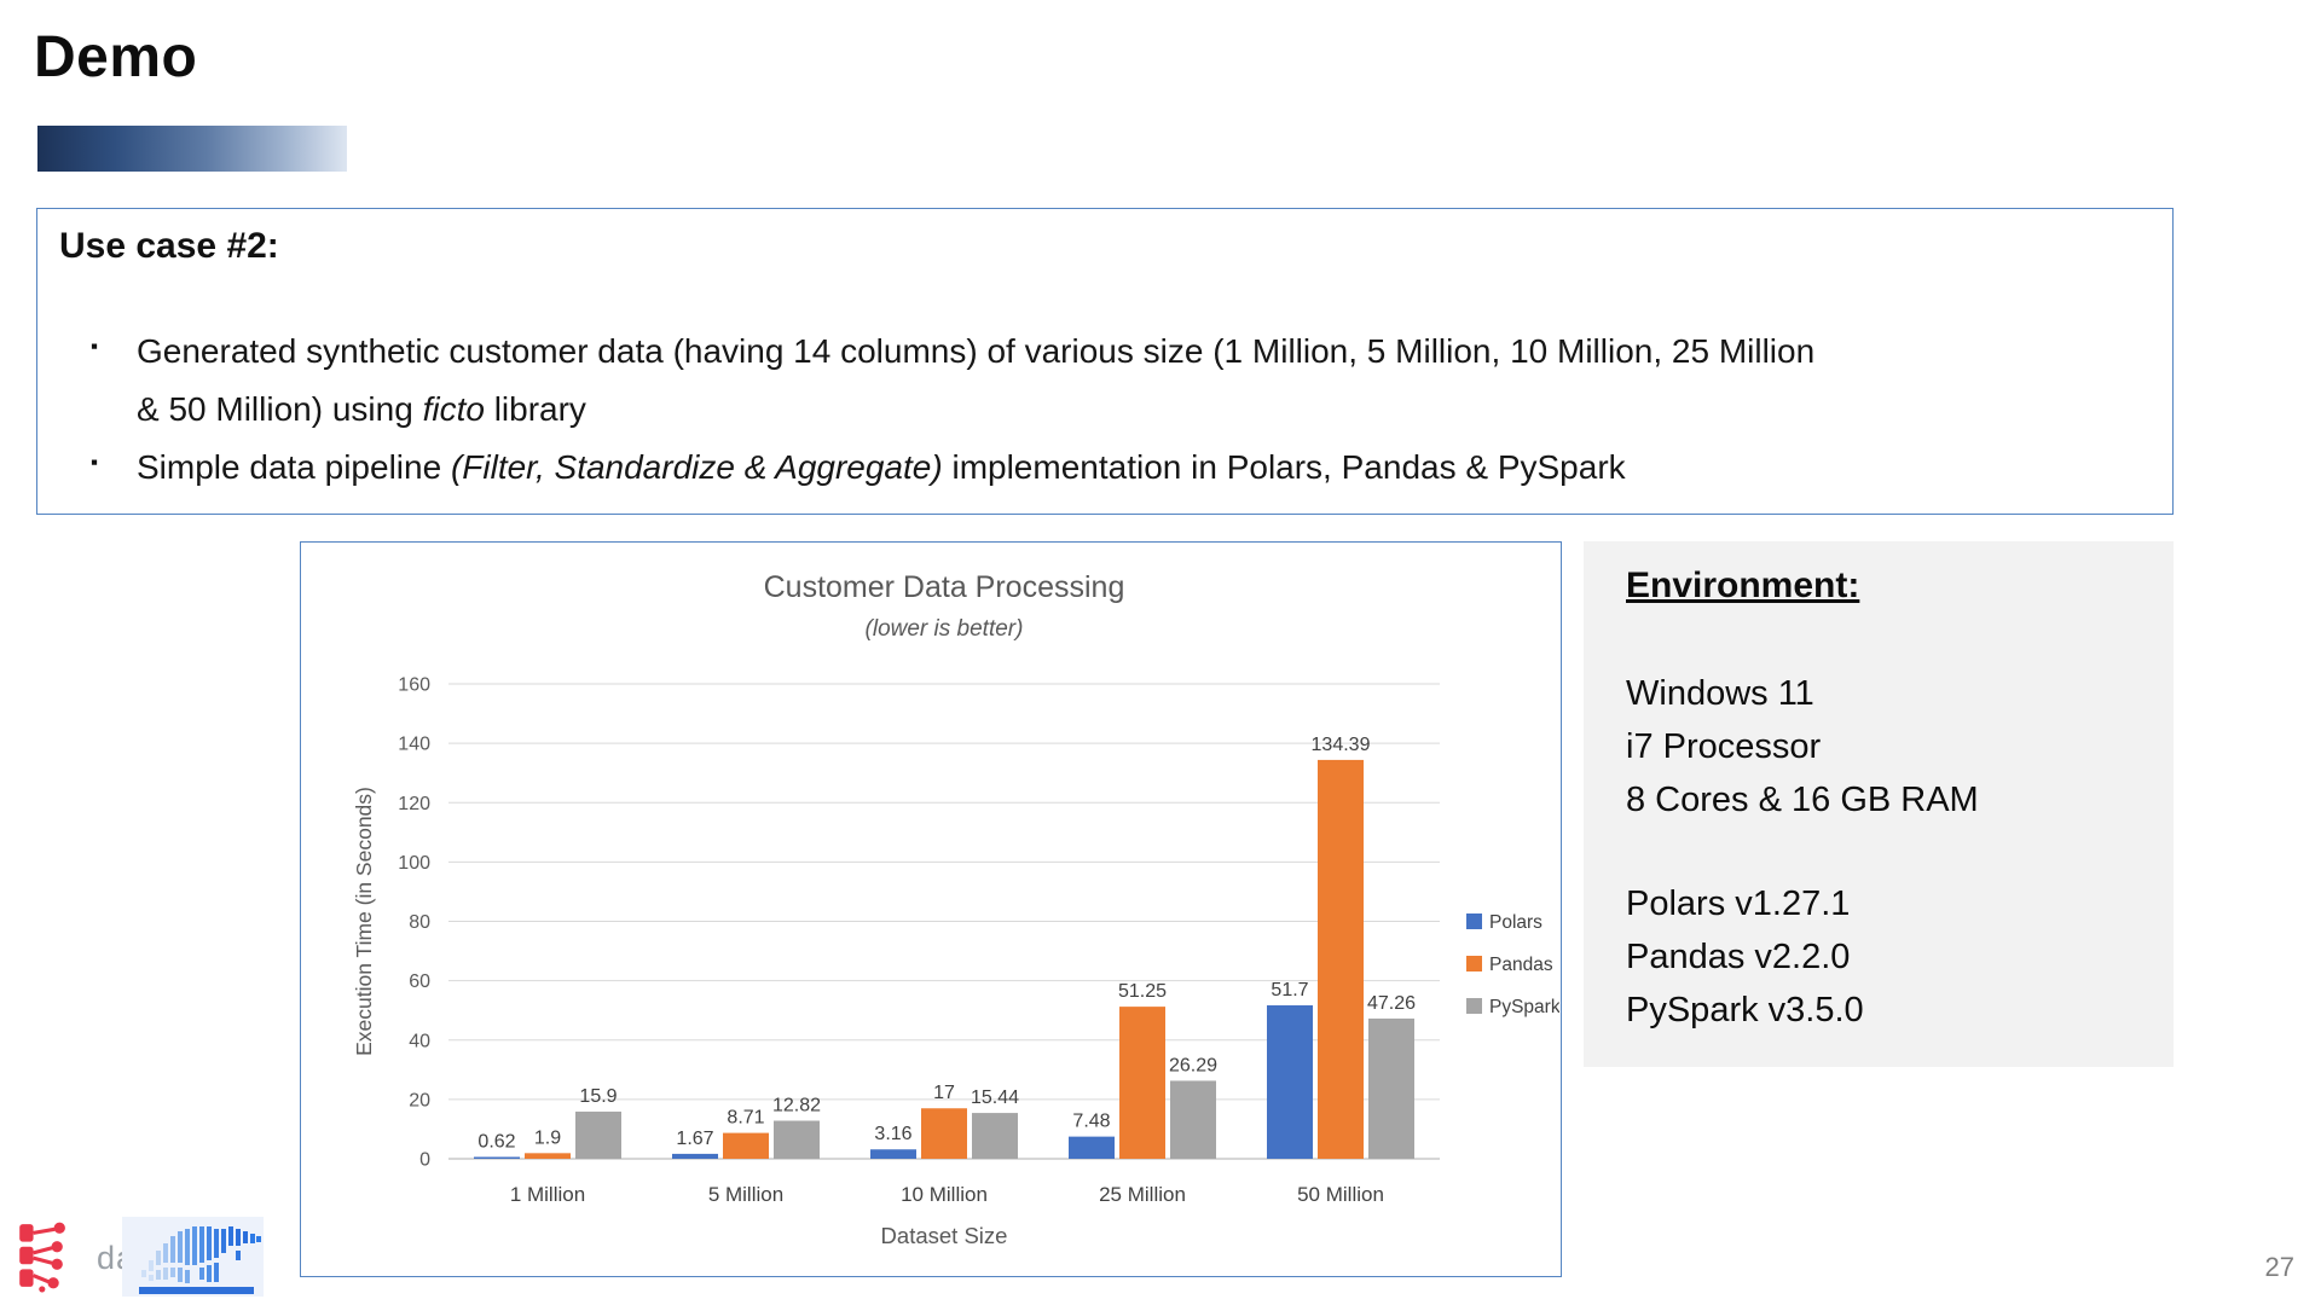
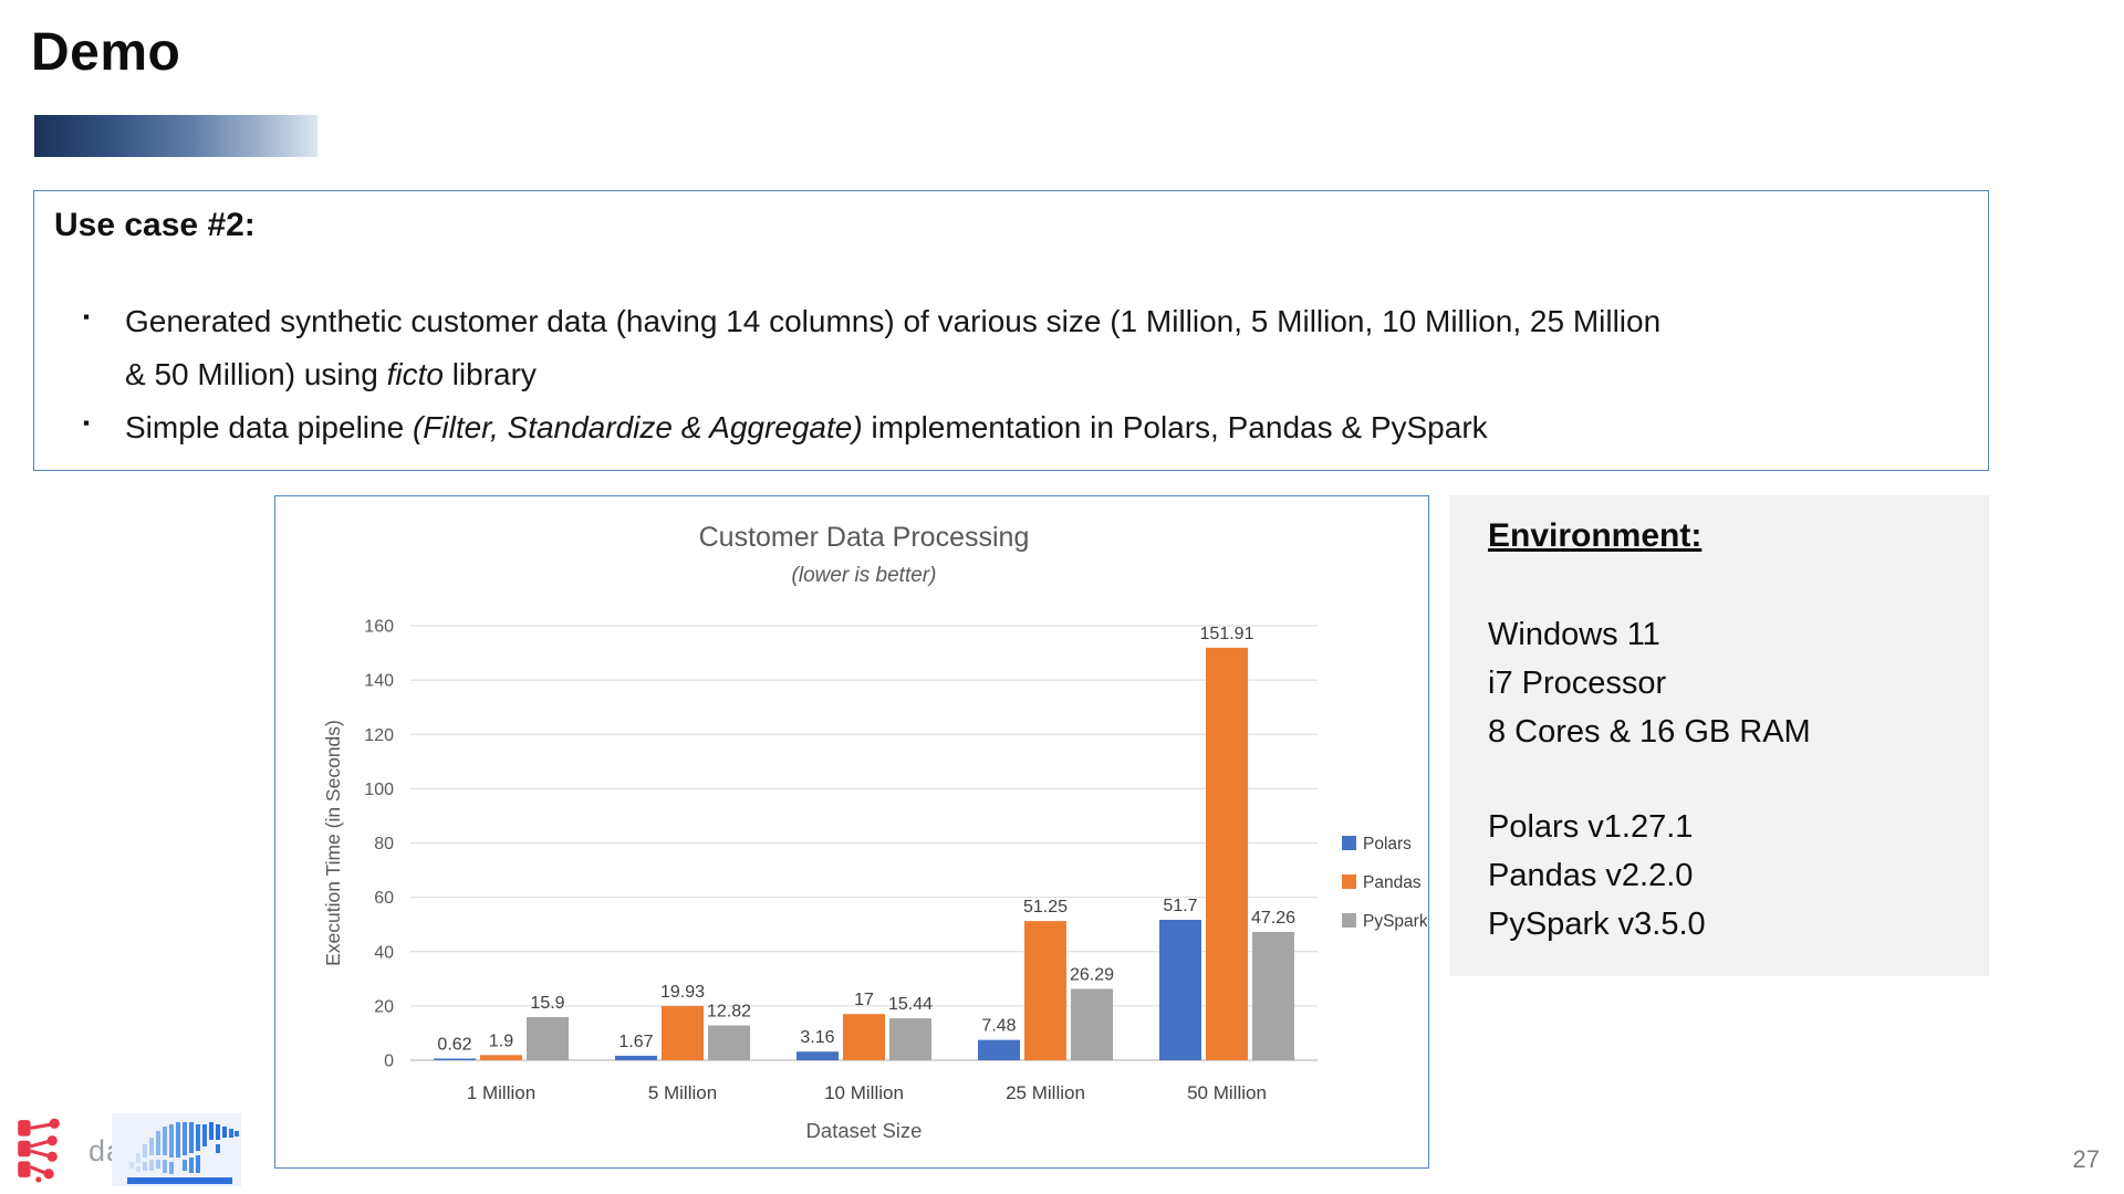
Pandas/5 Million: 8.71 -> 19.93
Pandas/50 Million: 134.39 -> 151.91
